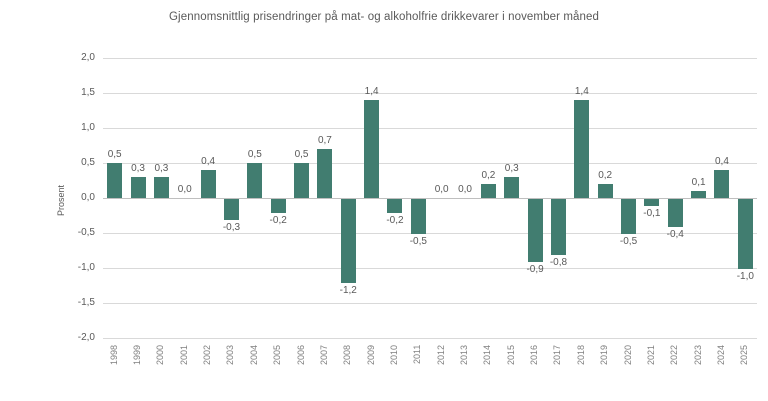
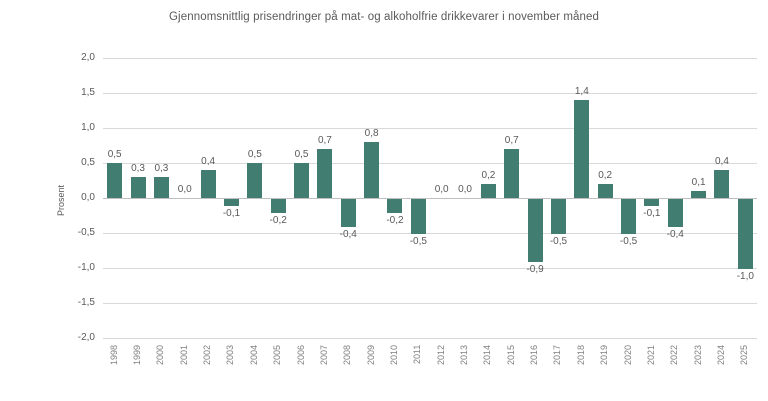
2003: -0,3 -> -0,1
2008: -1,2 -> -0,4
2009: 1,4 -> 0,8
2015: 0,3 -> 0,7
2017: -0,8 -> -0,5
